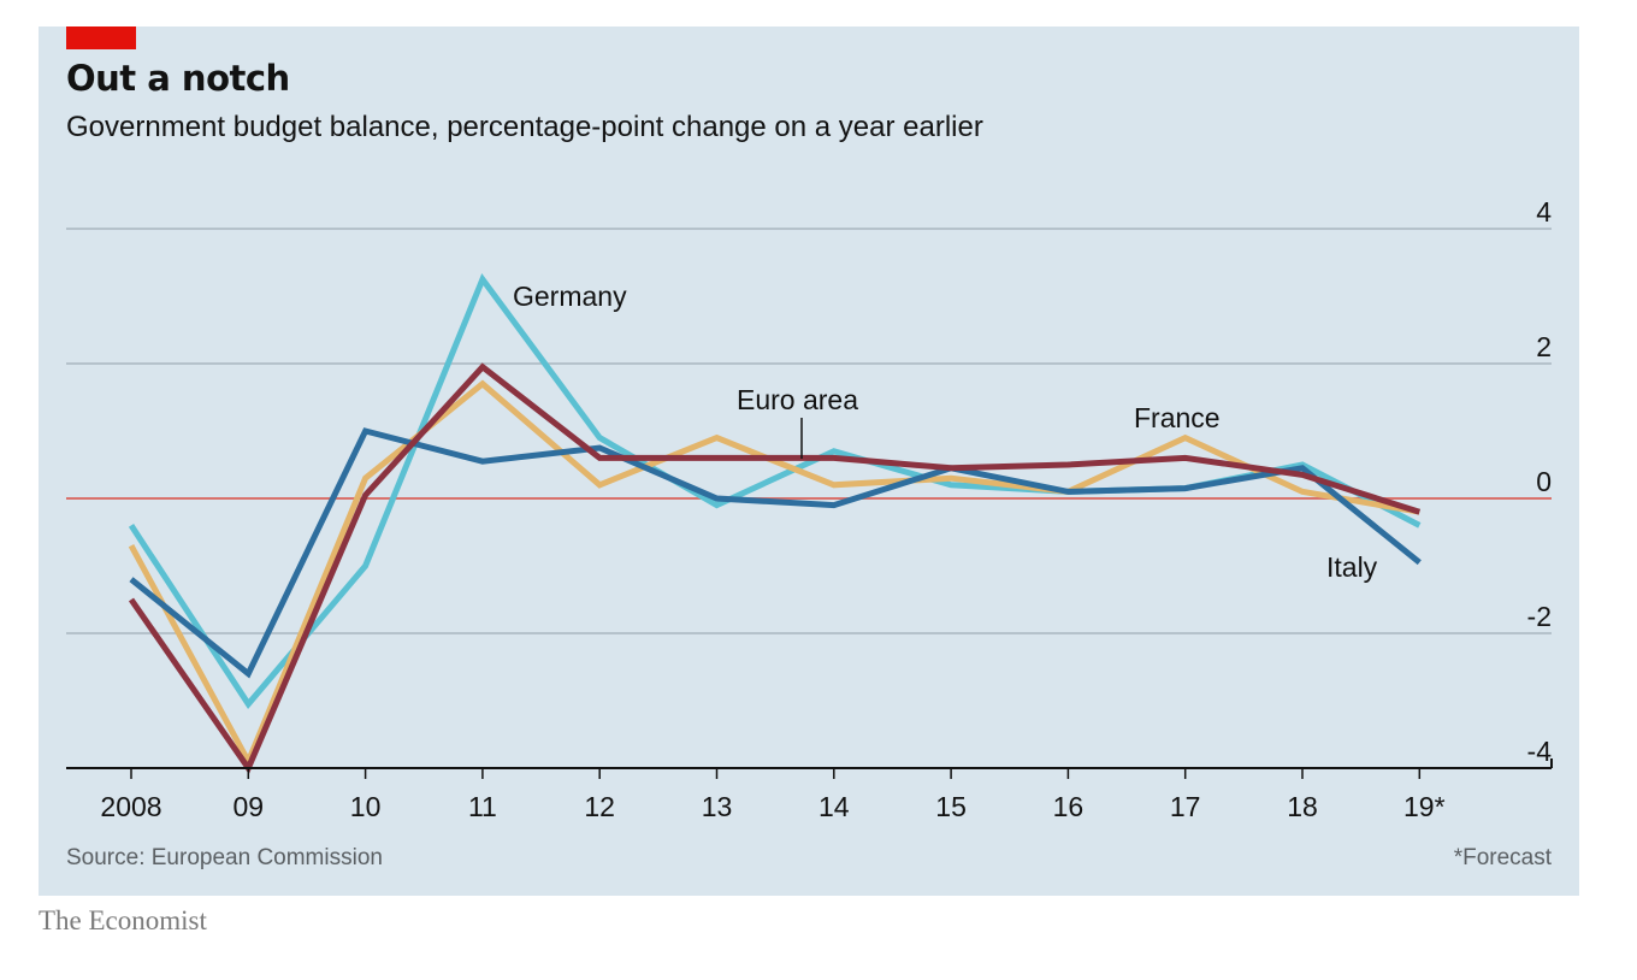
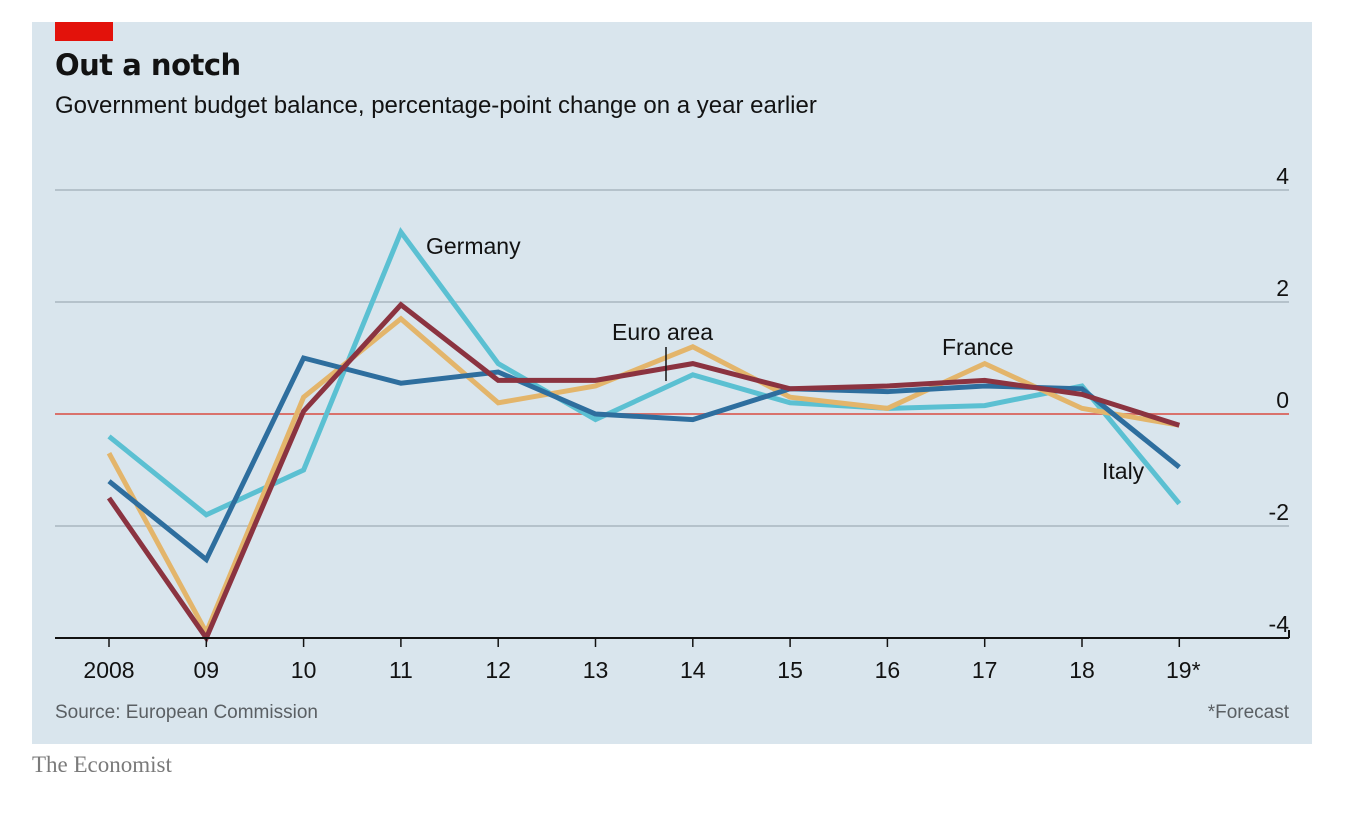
Germany/09: -3.0 -> -1.8
France/13: 0.9 -> 0.5
France/14: 0.2 -> 1.2
Euro area/14: 0.6 -> 0.9
Italy/16: 0.1 -> 0.4
Italy/17: 0.1 -> 0.5
Germany/19*: -0.4 -> -1.6
